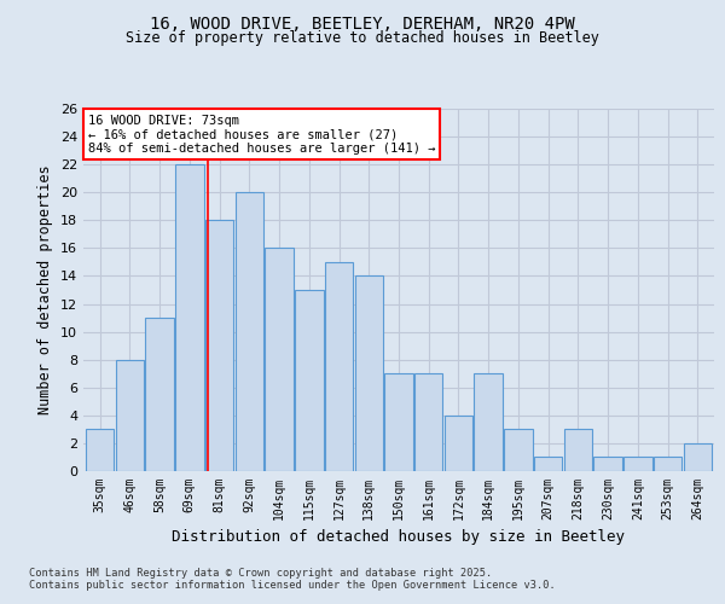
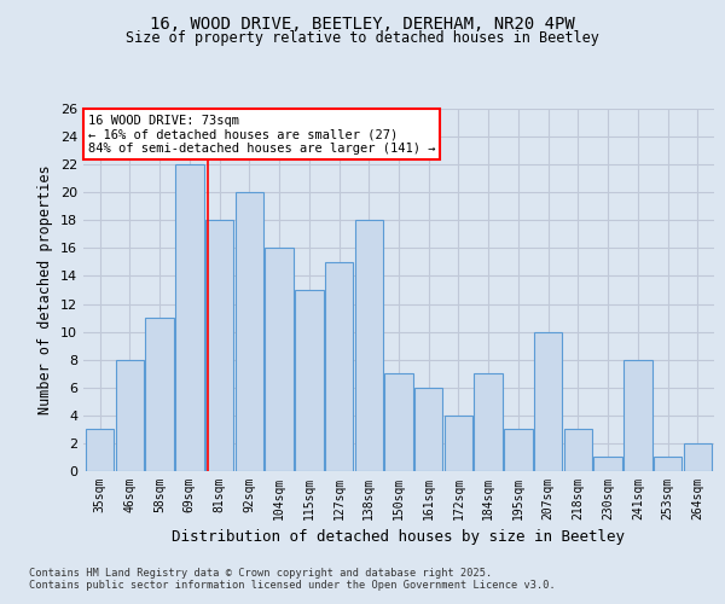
138sqm: 14 -> 18
161sqm: 7 -> 6
207sqm: 1 -> 10
241sqm: 1 -> 8
